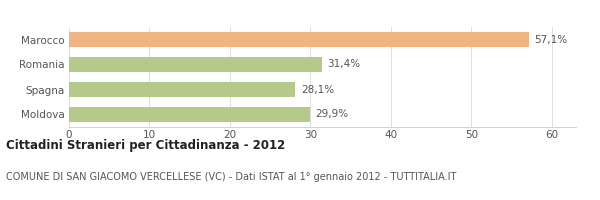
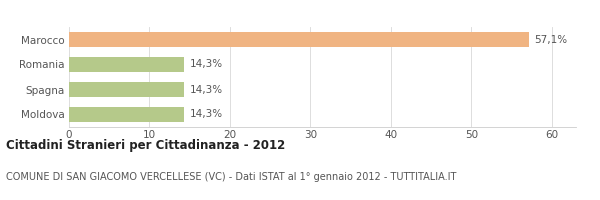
Romania: 31,4% -> 14,3%
Spagna: 28,1% -> 14,3%
Moldova: 29,9% -> 14,3%
